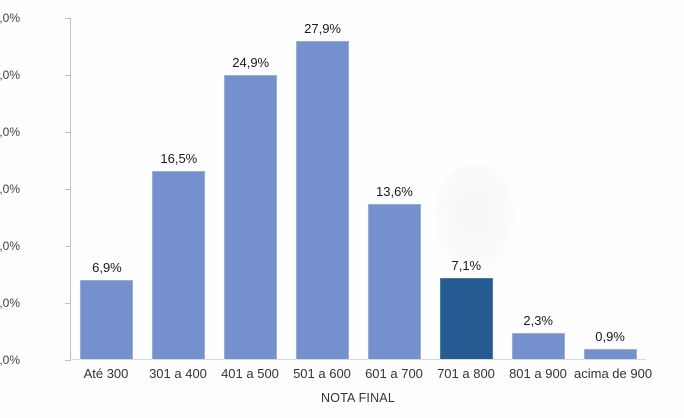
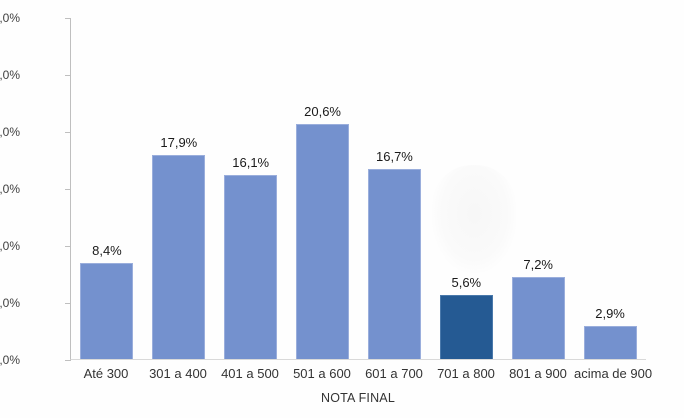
Até 300: 6,9% -> 8,4%
301 a 400: 16,5% -> 17,9%
401 a 500: 24,9% -> 16,1%
501 a 600: 27,9% -> 20,6%
601 a 700: 13,6% -> 16,7%
701 a 800: 7,1% -> 5,6%
801 a 900: 2,3% -> 7,2%
acima de 900: 0,9% -> 2,9%
